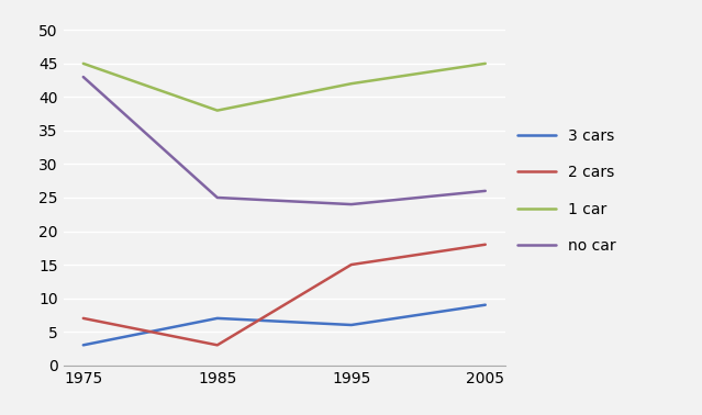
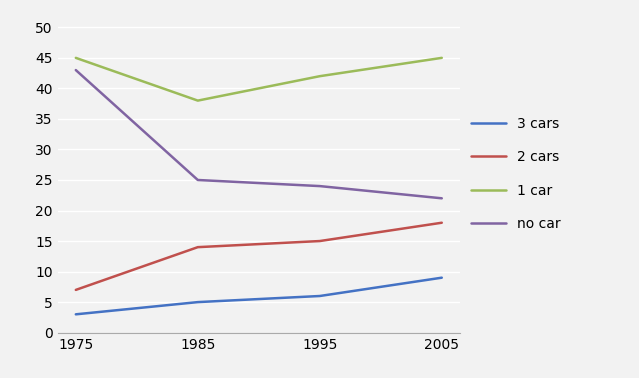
3 cars/1985: 7 -> 5
2 cars/1985: 3 -> 14
no car/2005: 26 -> 22
